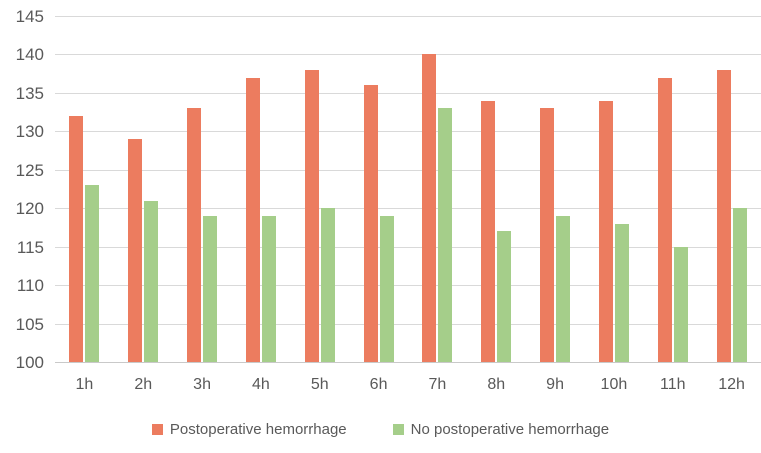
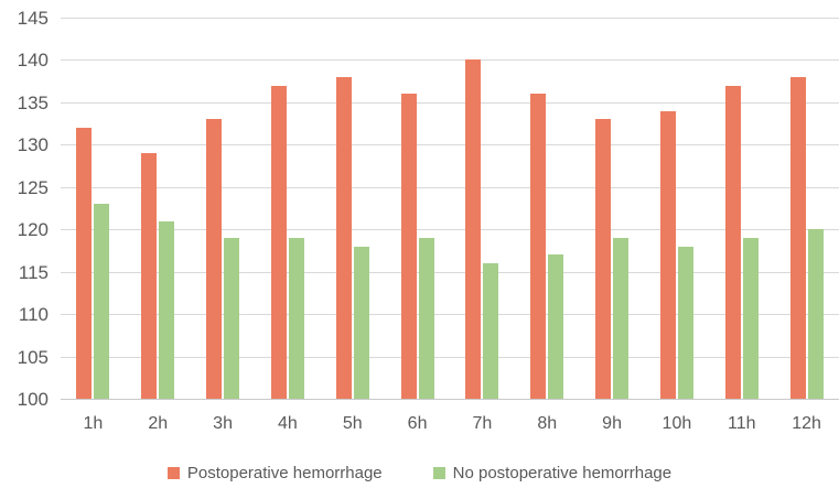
No postoperative hemorrhage/5h: 120 -> 118
No postoperative hemorrhage/7h: 133 -> 116
Postoperative hemorrhage/8h: 134 -> 136
No postoperative hemorrhage/11h: 115 -> 119
